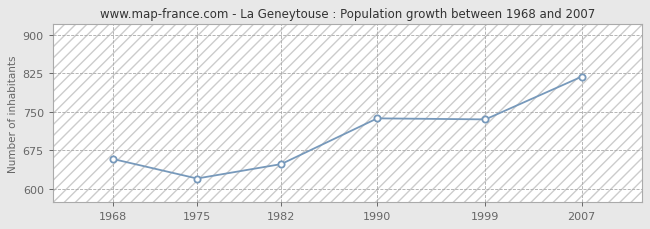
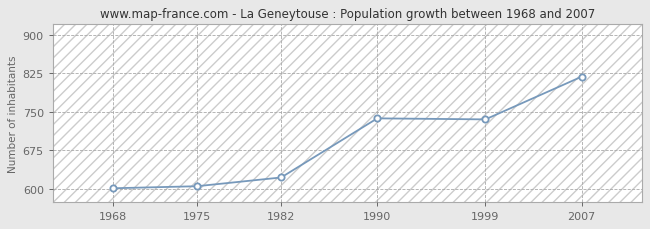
1968: 658 -> 601
1975: 620 -> 605
1982: 648 -> 622
